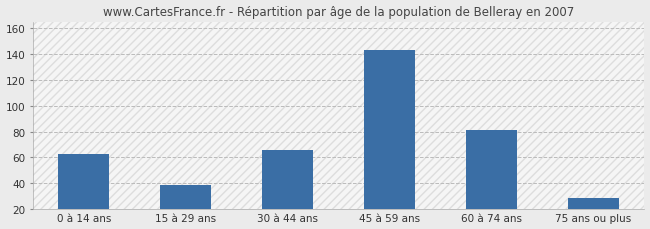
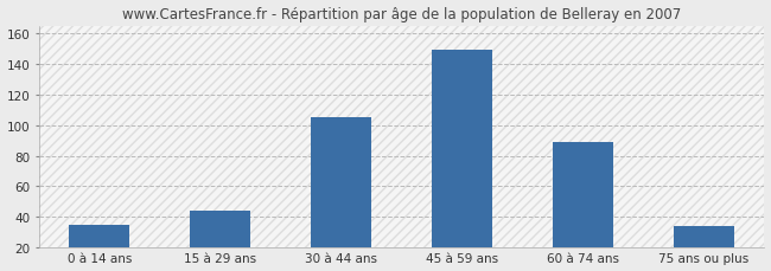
0 à 14 ans: 63 -> 35
15 à 29 ans: 39 -> 44
30 à 44 ans: 66 -> 105
45 à 59 ans: 143 -> 149
60 à 74 ans: 81 -> 89
75 ans ou plus: 29 -> 34
